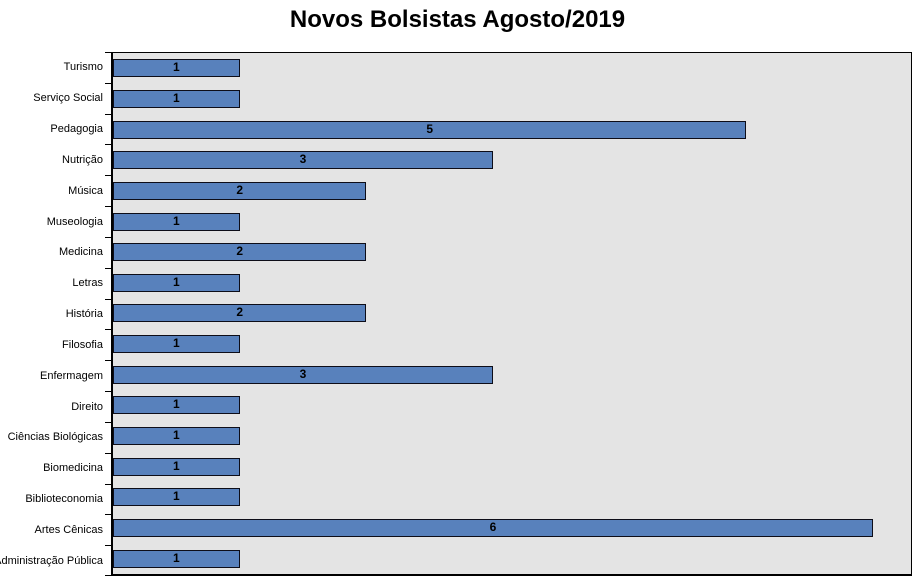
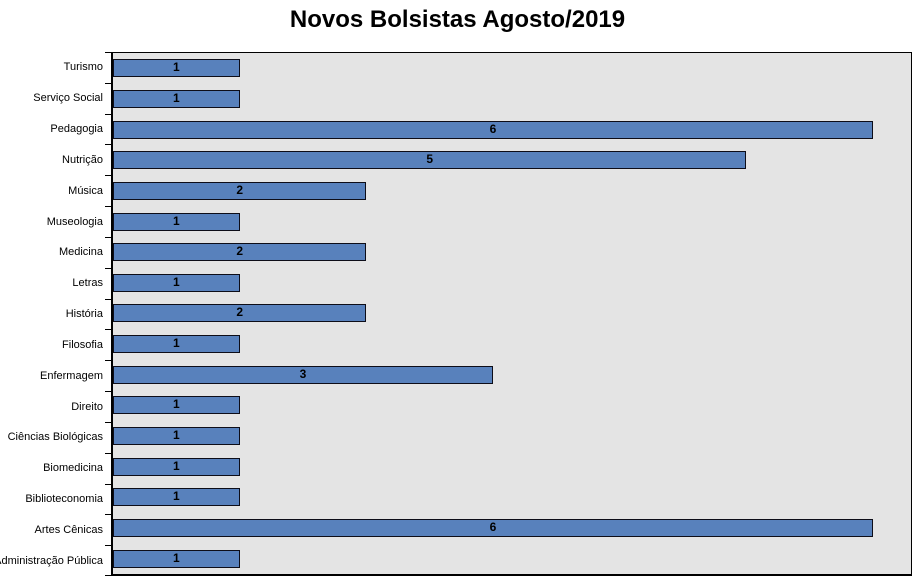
Pedagogia: 5 -> 6
Nutrição: 3 -> 5
